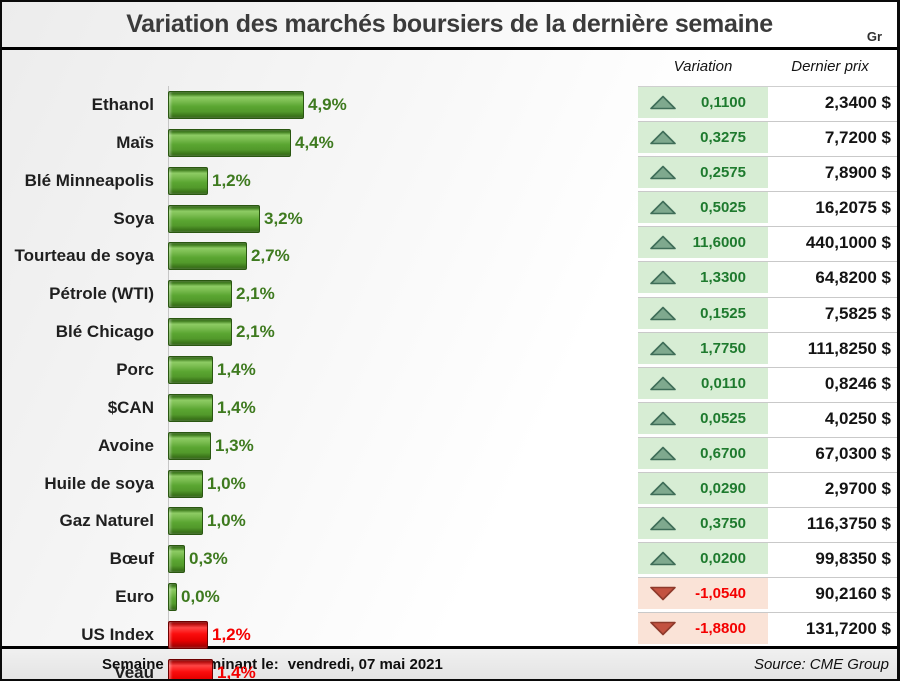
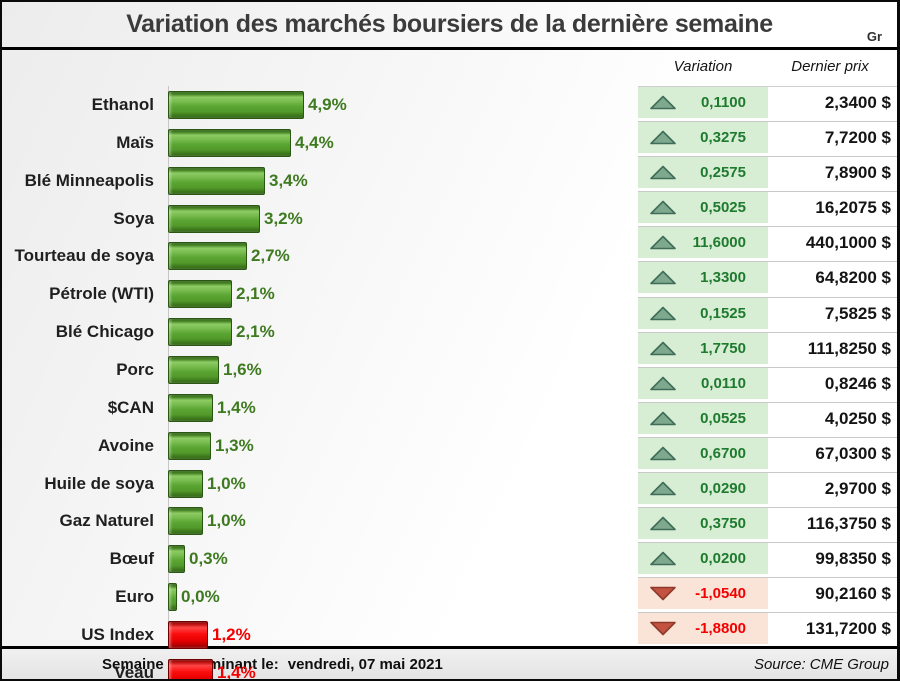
Blé Minneapolis: 1,2% -> 3,4%
Porc: 1,4% -> 1,6%
